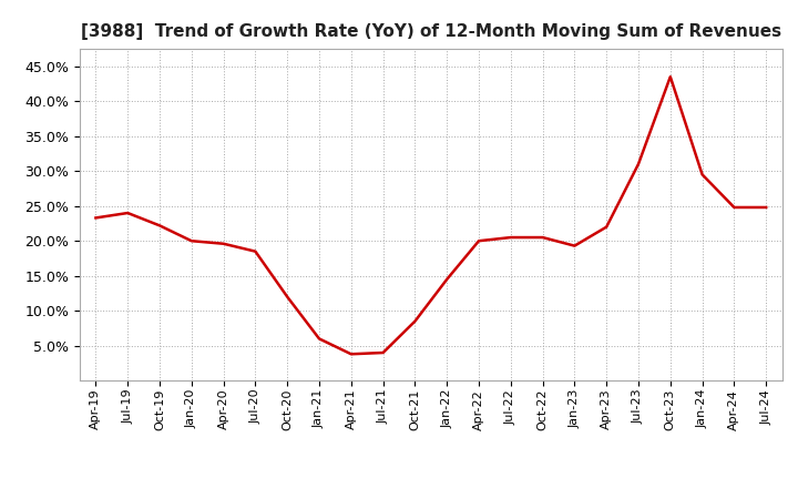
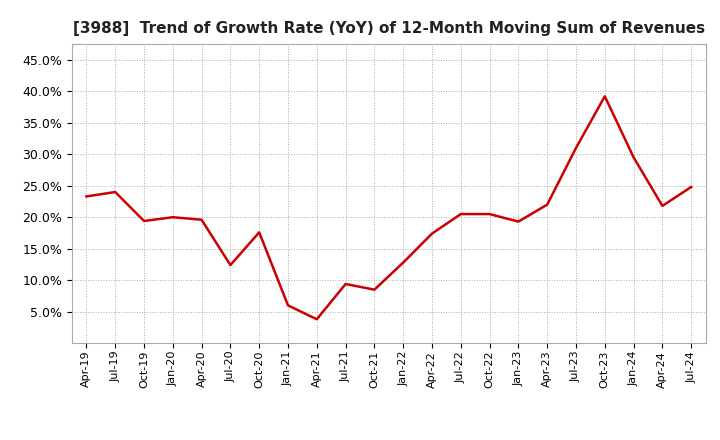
Oct-19: 22.2% -> 19.4%
Jul-20: 18.5% -> 12.4%
Oct-20: 12.0% -> 17.6%
Jul-21: 4.0% -> 9.4%
Jan-22: 14.5% -> 12.8%
Apr-22: 20.0% -> 17.4%
Oct-23: 43.5% -> 39.2%
Apr-24: 24.8% -> 21.8%
